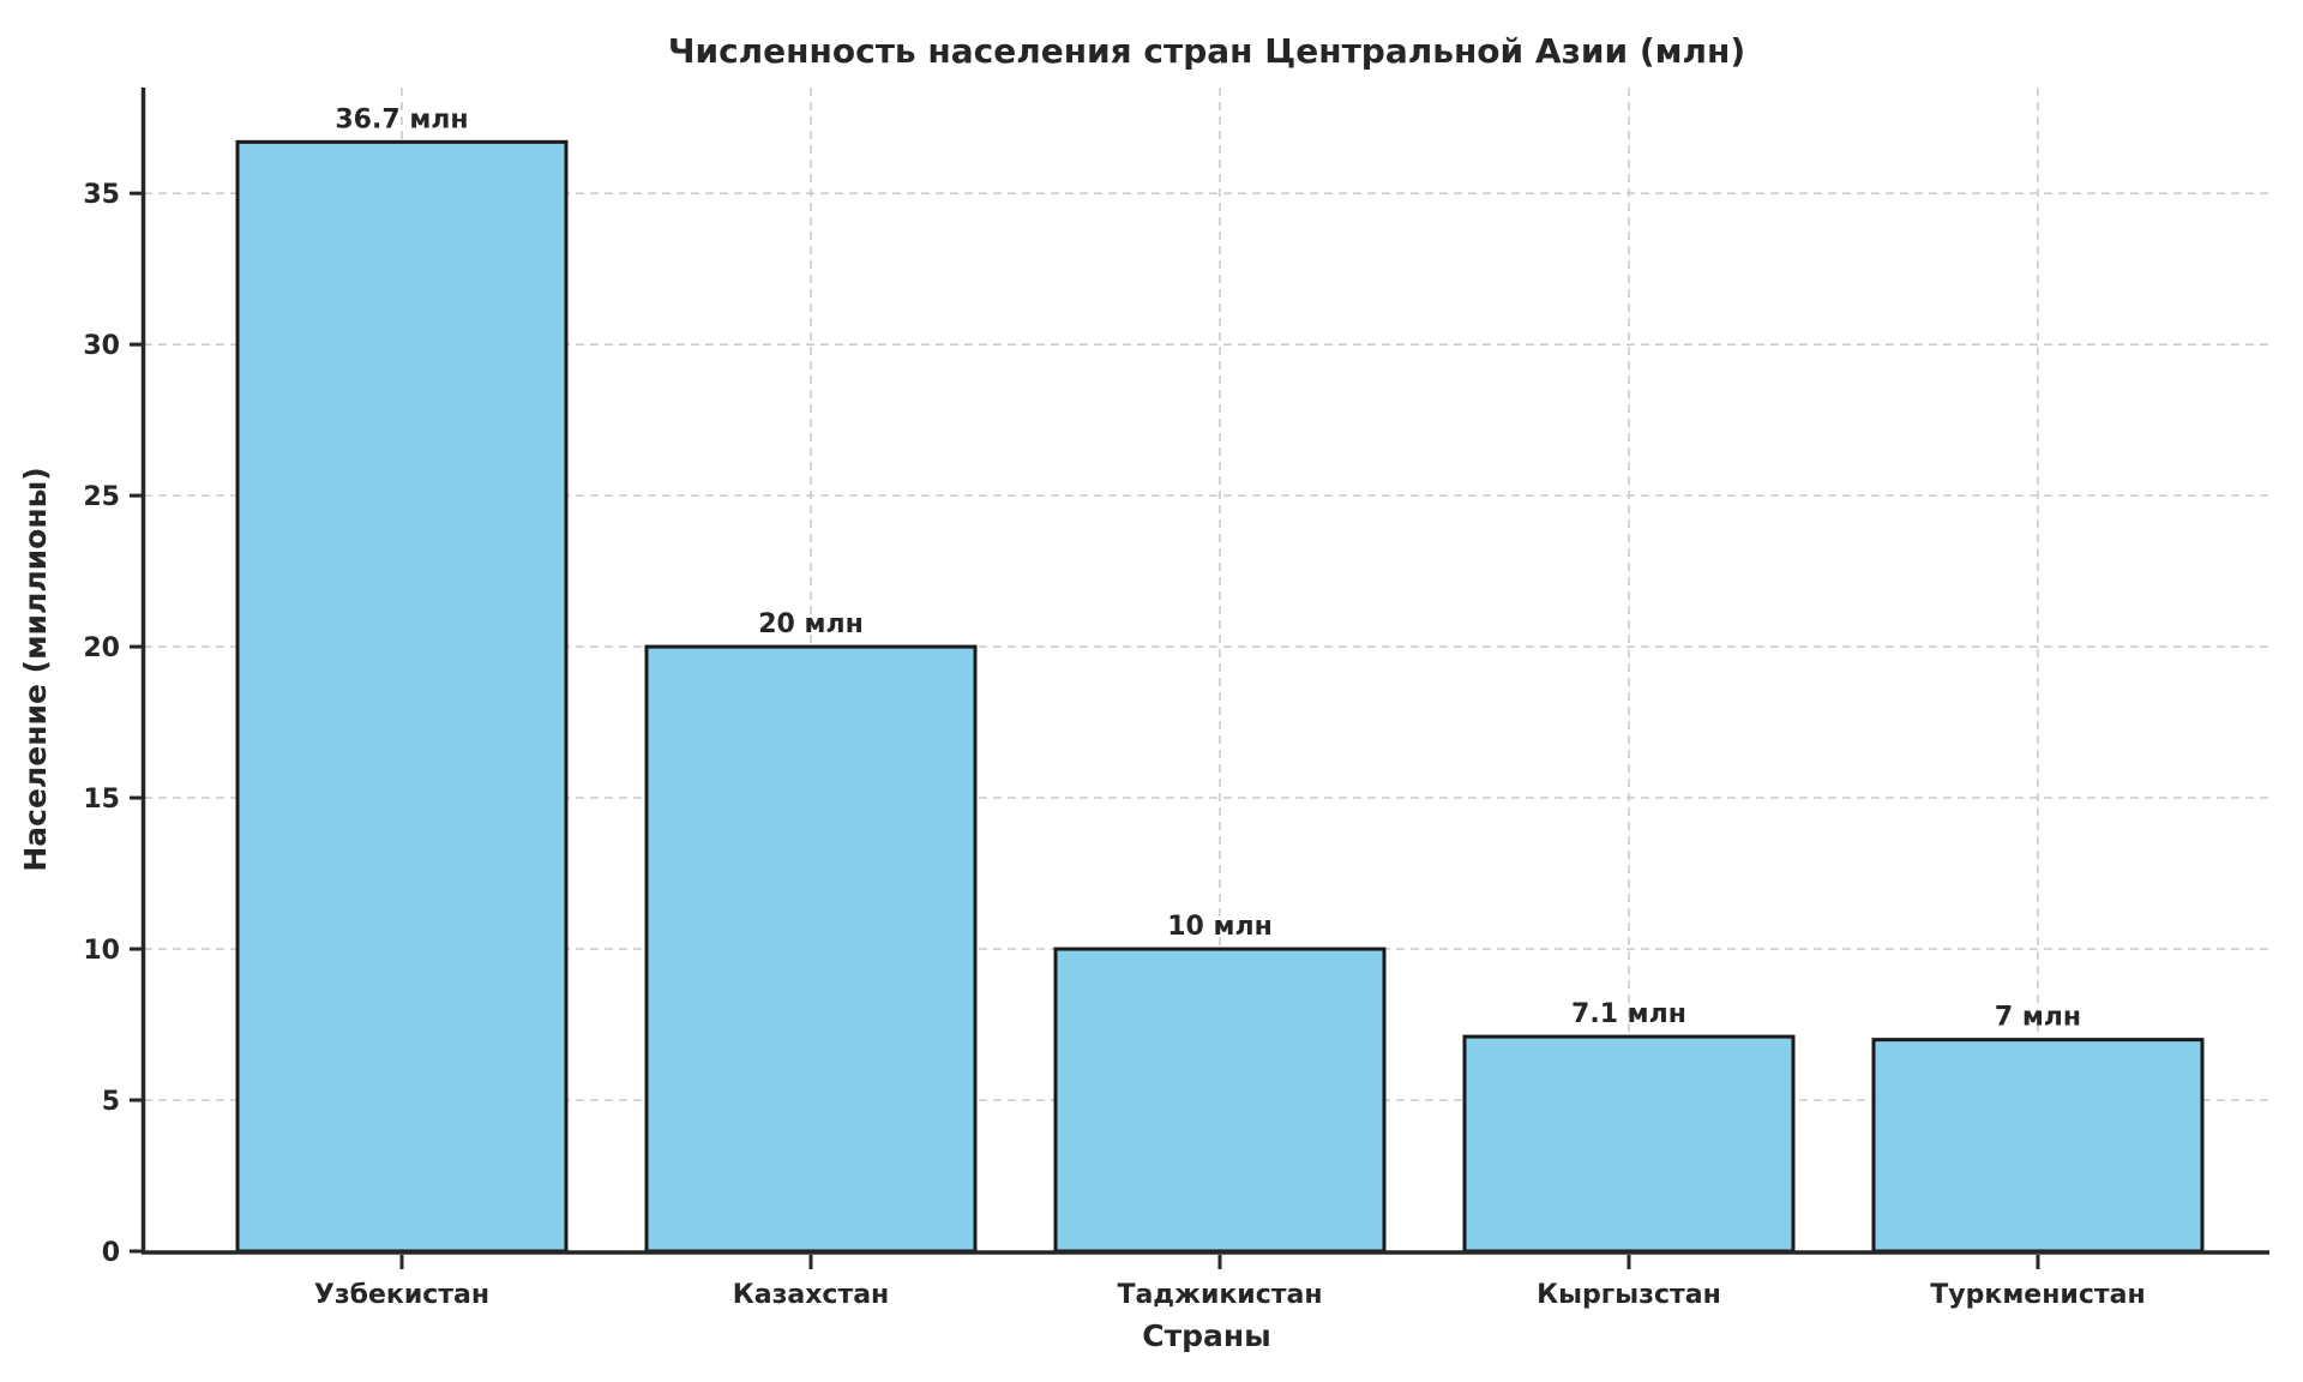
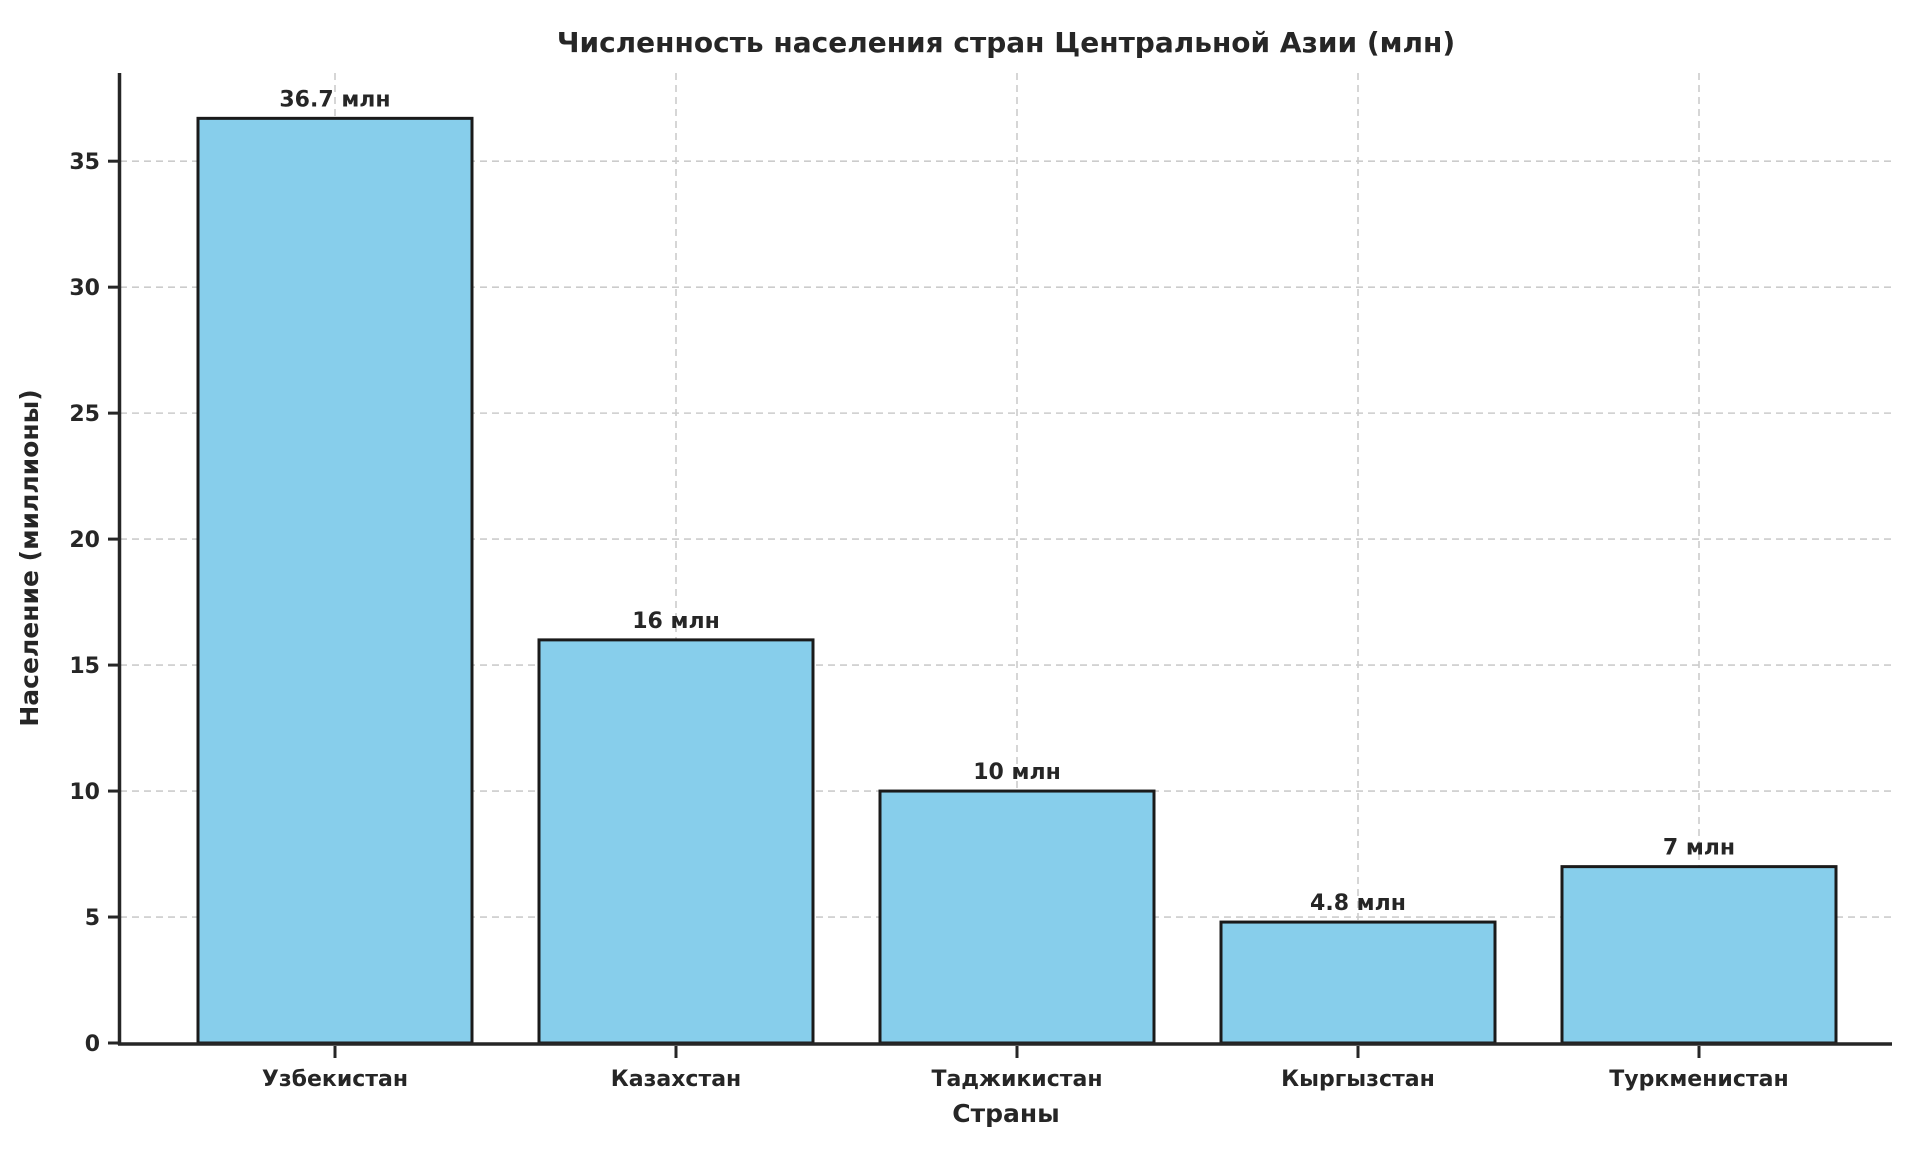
Казахстан: 20 -> 16
Кыргызстан: 7.1 -> 4.8
